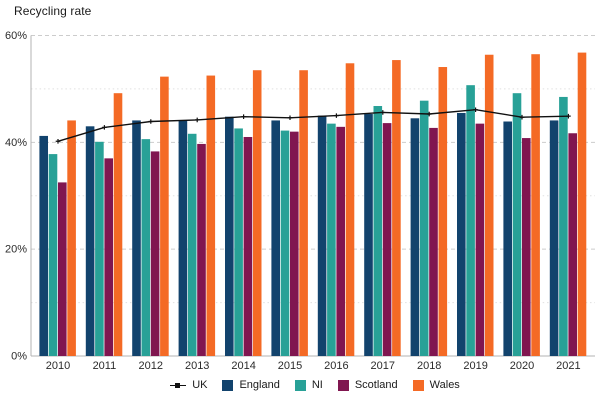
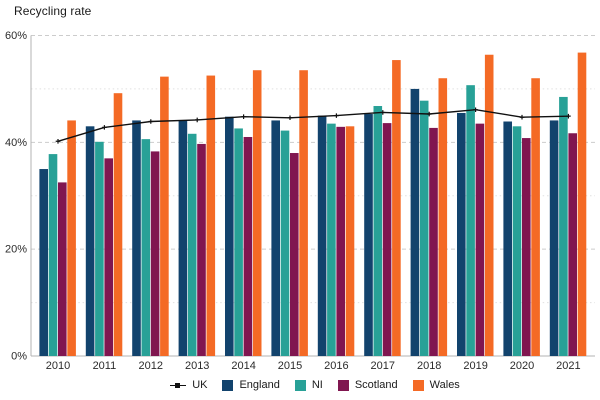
England/2010: 41% -> 35%
Scotland/2015: 42% -> 38%
Wales/2016: 55% -> 43%
England/2018: 44% -> 50%
Wales/2018: 54% -> 52%
NI/2020: 49% -> 43%
Wales/2020: 56% -> 52%
